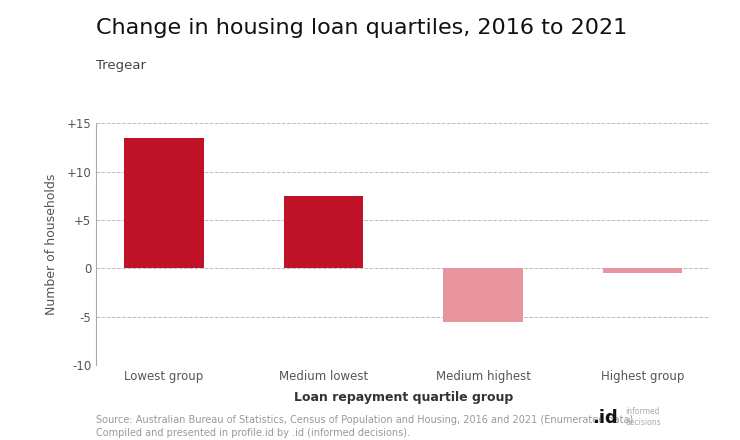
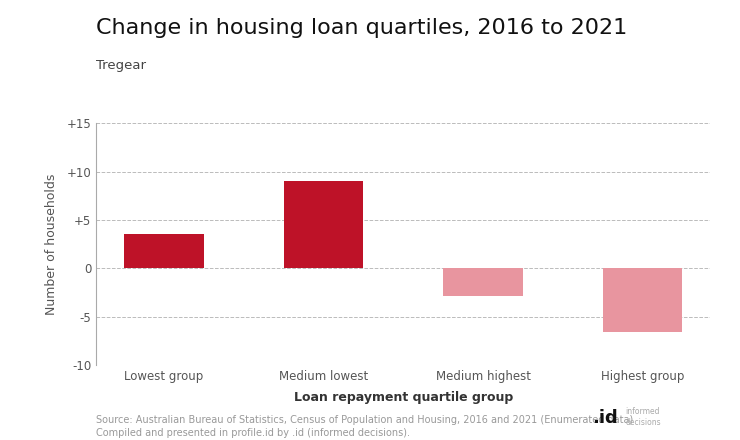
Lowest group: 13.5 -> 3.6
Medium lowest: 7.5 -> 9.0
Medium highest: -5.5 -> -2.8
Highest group: -0.5 -> -6.6
